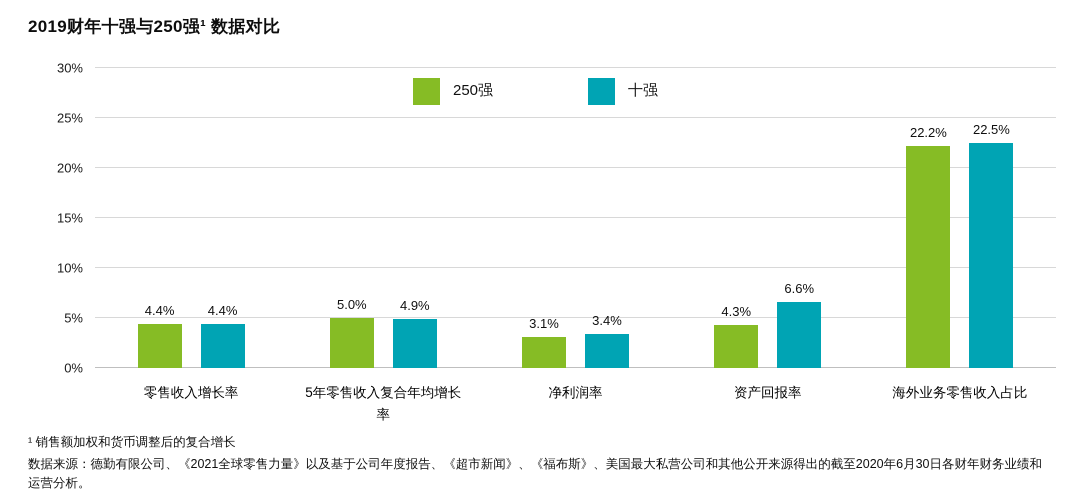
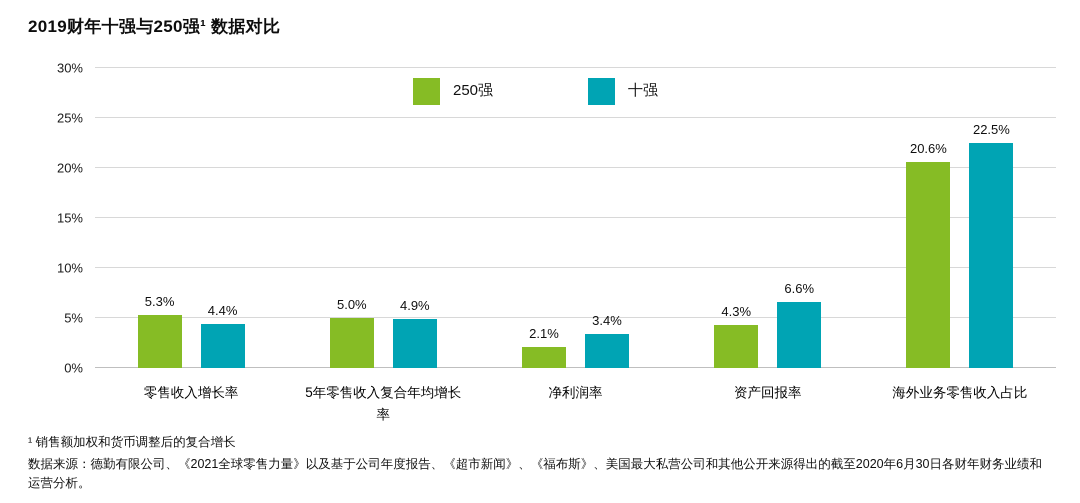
250强/零售收入增长率: 4.4% -> 5.3%
250强/净利润率: 3.1% -> 2.1%
250强/海外业务零售收入占比: 22.2% -> 20.6%
